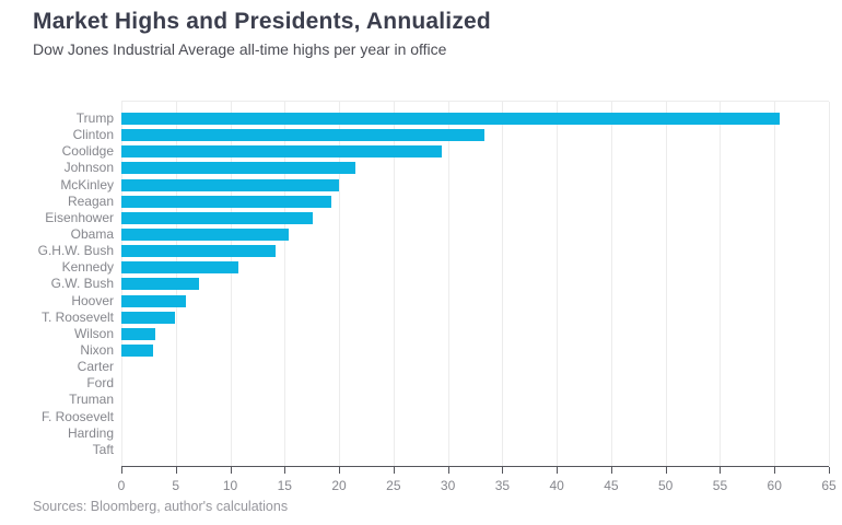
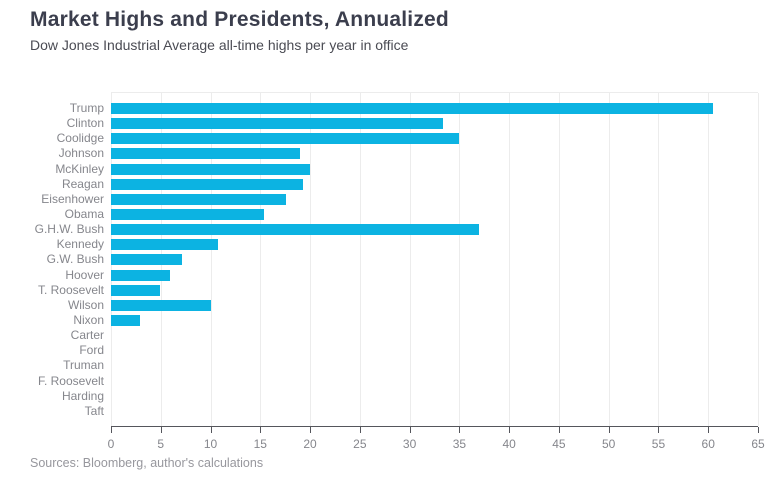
Coolidge: 29 -> 35
Johnson: 22 -> 19
G.H.W. Bush: 14 -> 37
Wilson: 3 -> 10
